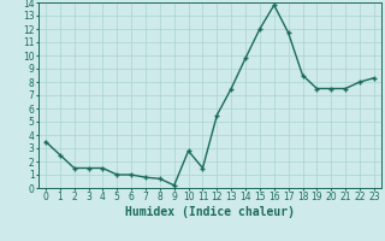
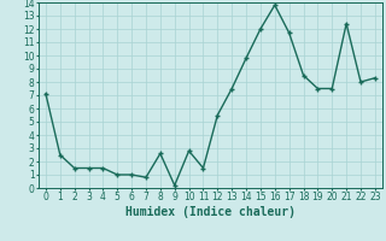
0: 3.5 -> 7.1
8: 0.7 -> 2.6
21: 7.5 -> 12.4
